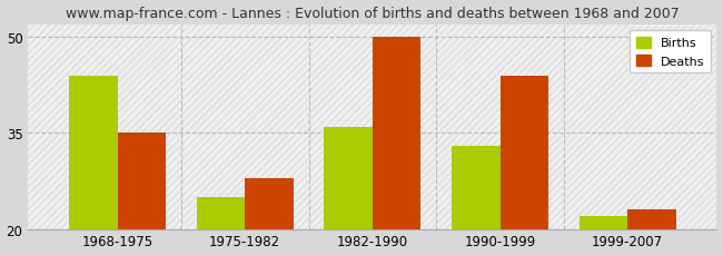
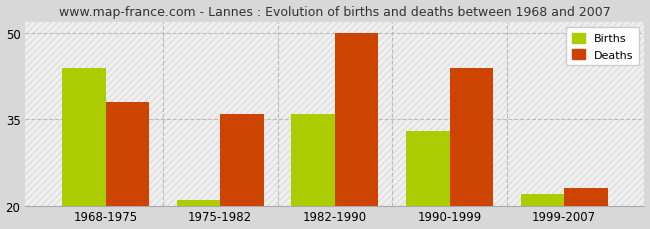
Deaths/1968-1975: 35 -> 38
Births/1975-1982: 25 -> 21
Deaths/1975-1982: 28 -> 36
